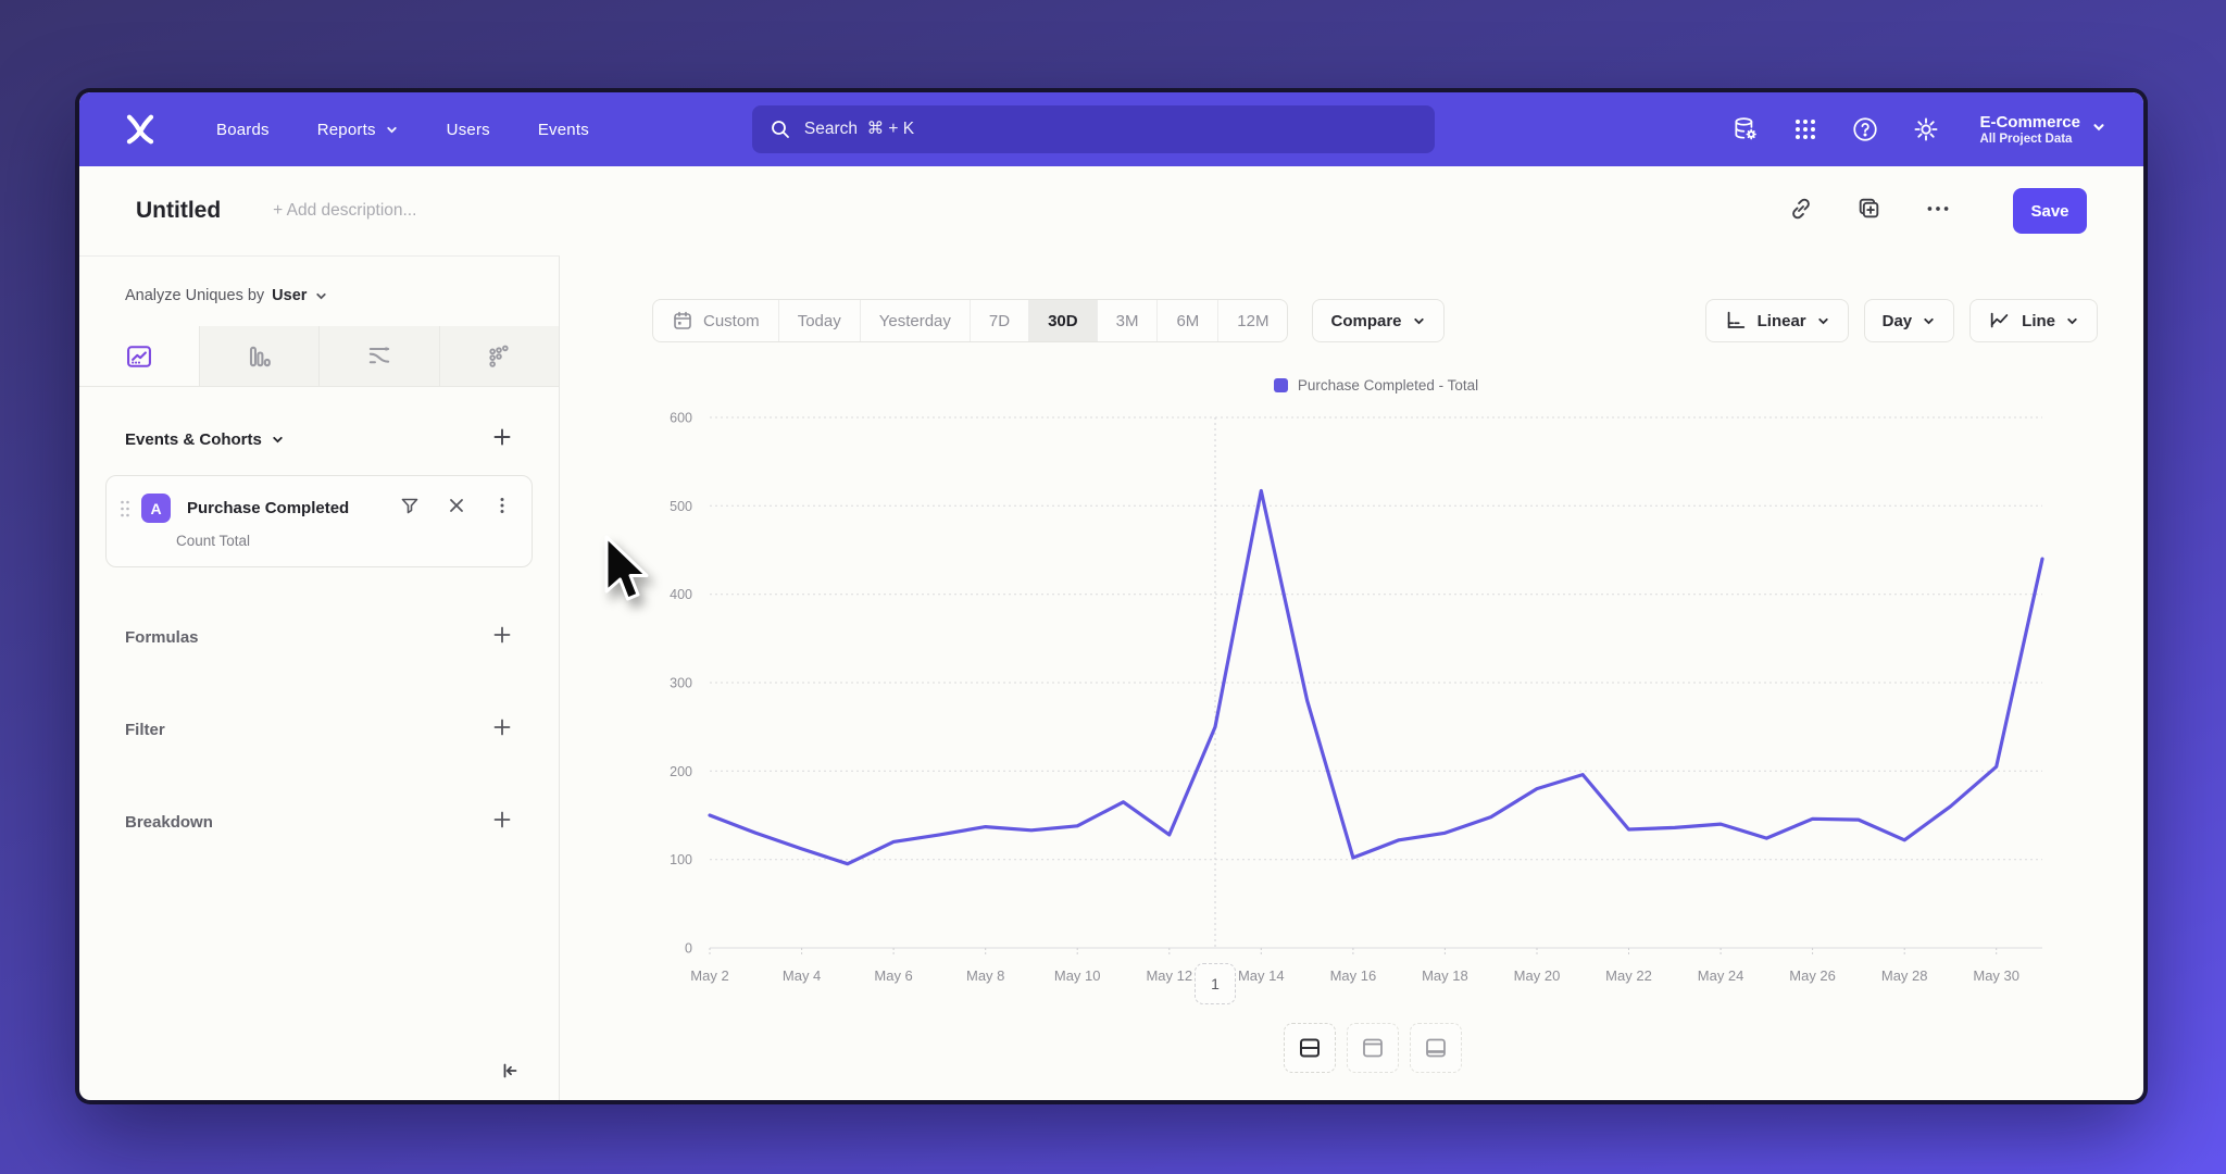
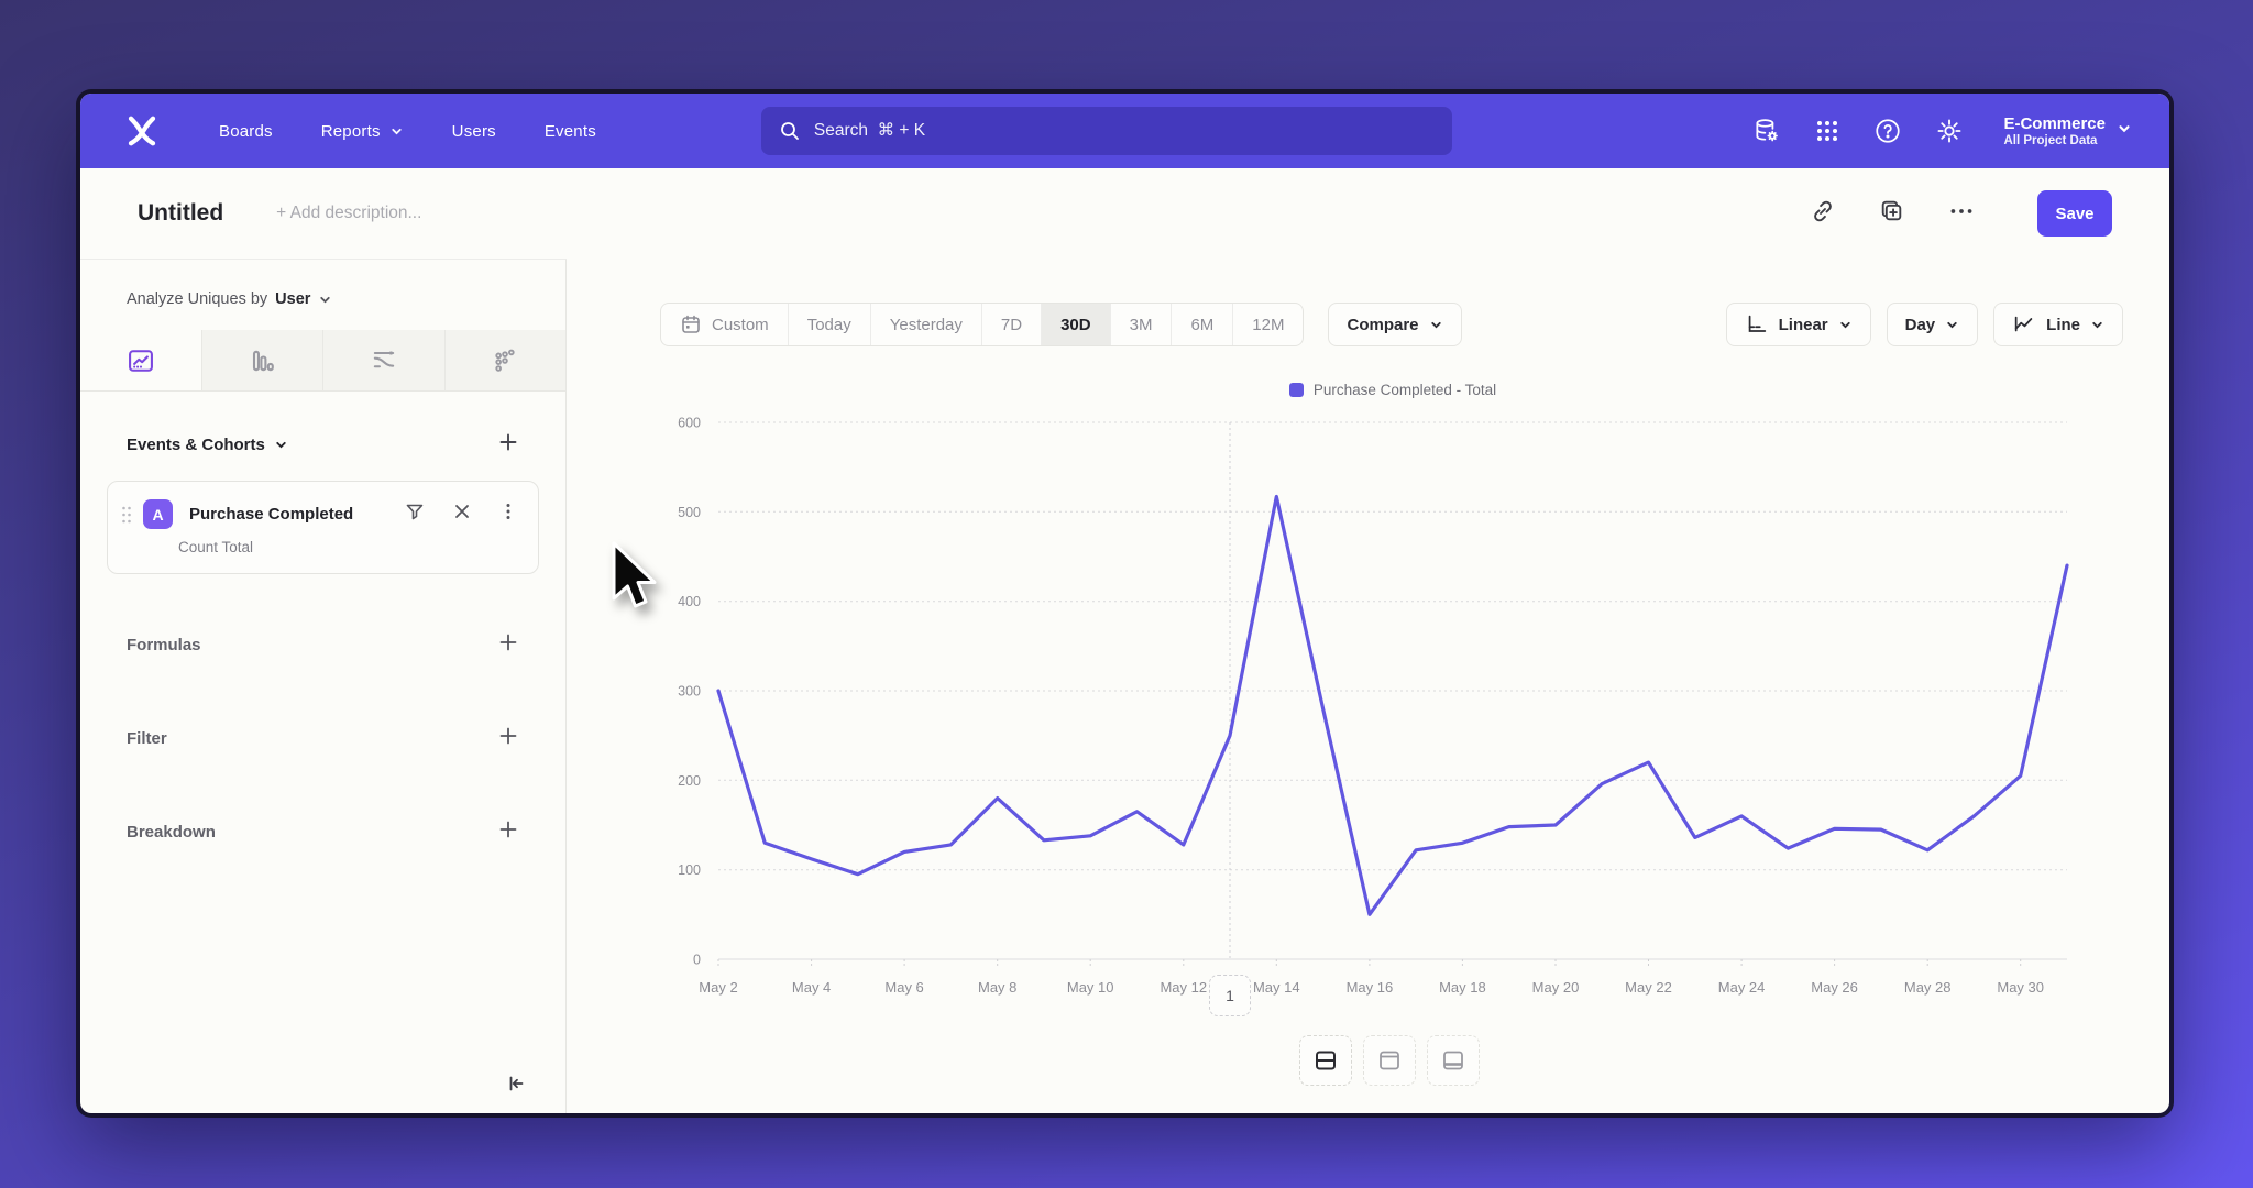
May 2: 150 -> 300
May 8: 140 -> 180
May 16: 100 -> 50
May 20: 180 -> 150
May 22: 130 -> 220
May 24: 140 -> 160
